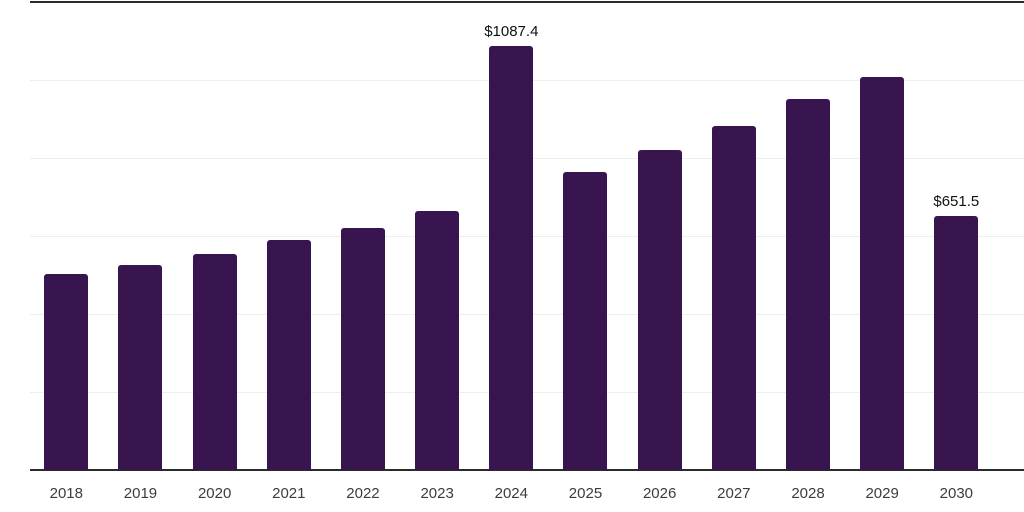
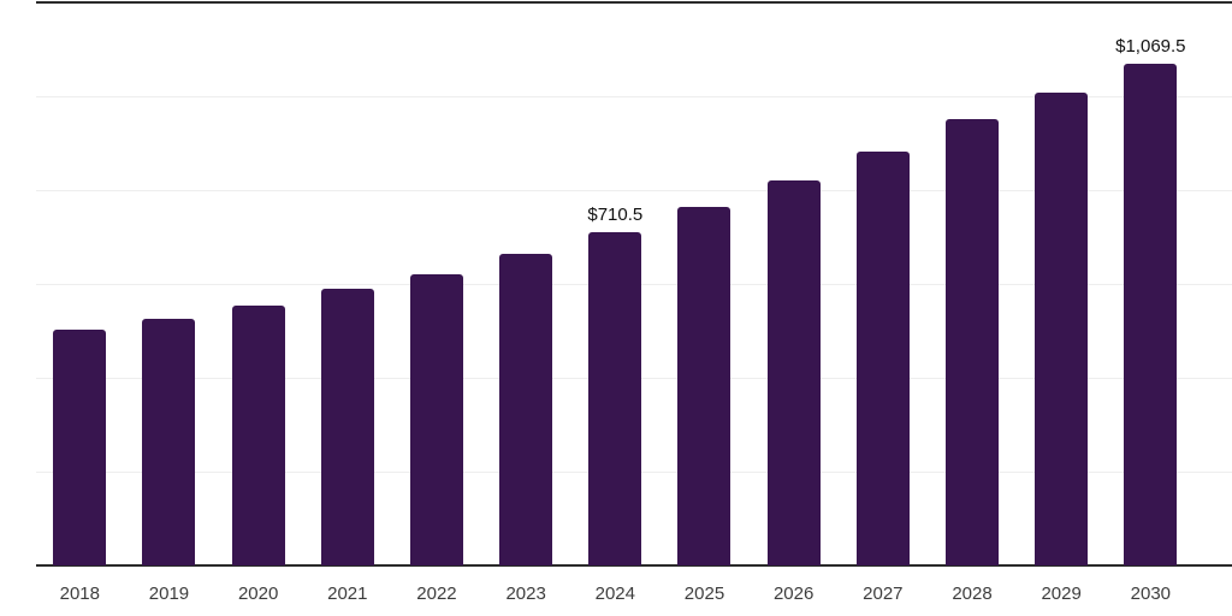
2024: $1087.4 -> $710.5
2030: $651.5 -> $1,069.5
